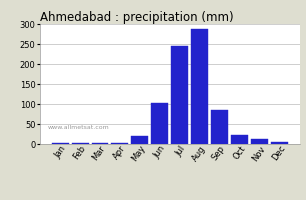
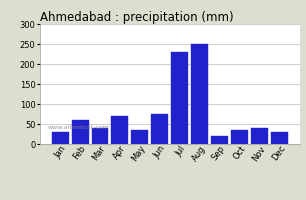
Jan: 2 -> 30
Feb: 2 -> 60
Mar: 2 -> 40
Apr: 2 -> 70
May: 20 -> 35
Jun: 103 -> 75
Jul: 245 -> 230
Aug: 287 -> 250
Sep: 85 -> 20
Oct: 22 -> 35
Nov: 13 -> 40
Dec: 5 -> 30
